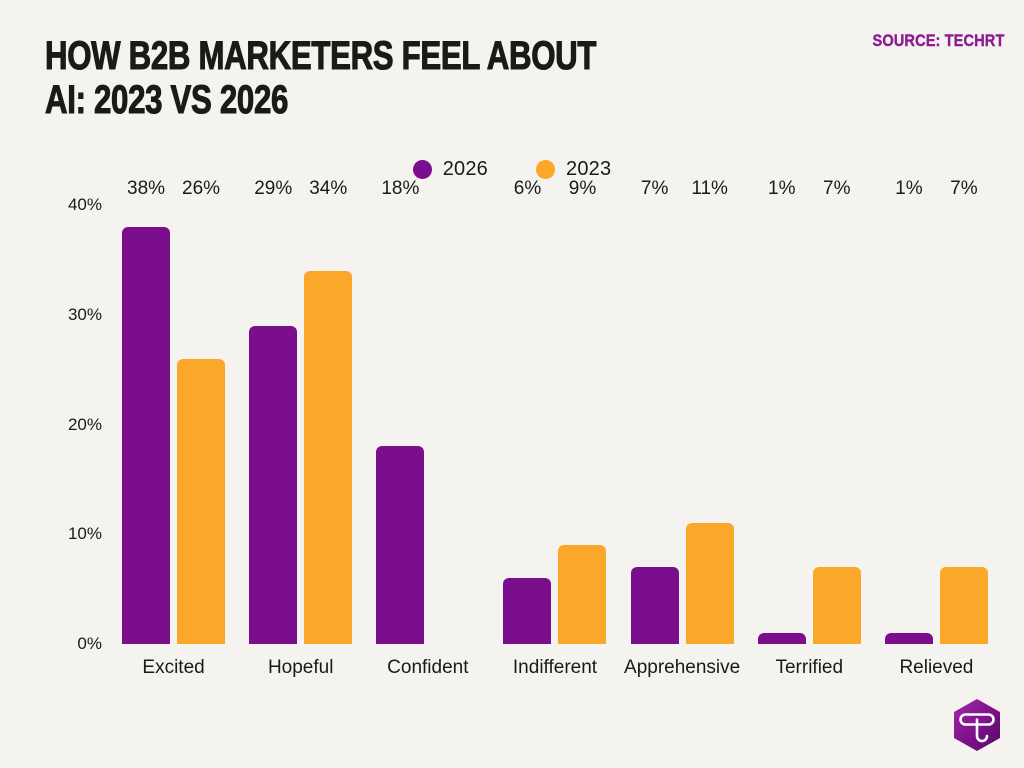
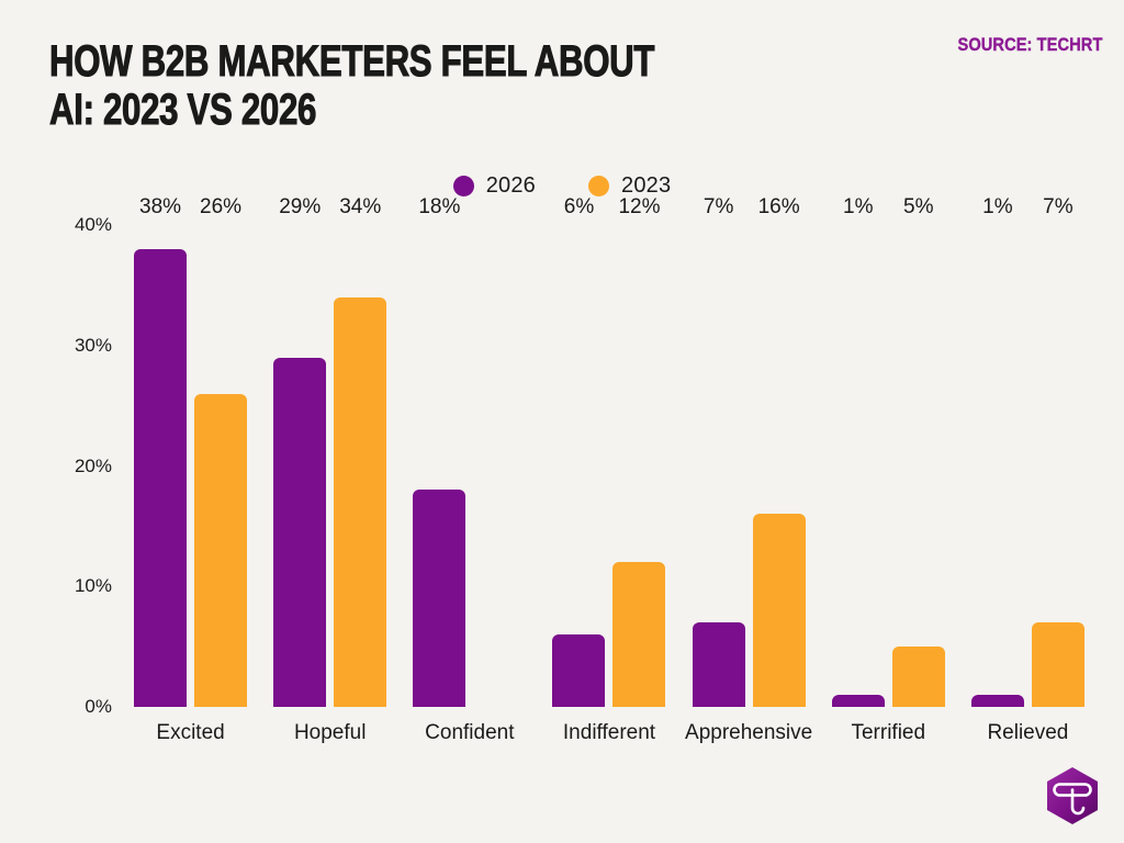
2023/Indifferent: 9% -> 12%
2023/Apprehensive: 11% -> 16%
2023/Terrified: 7% -> 5%
